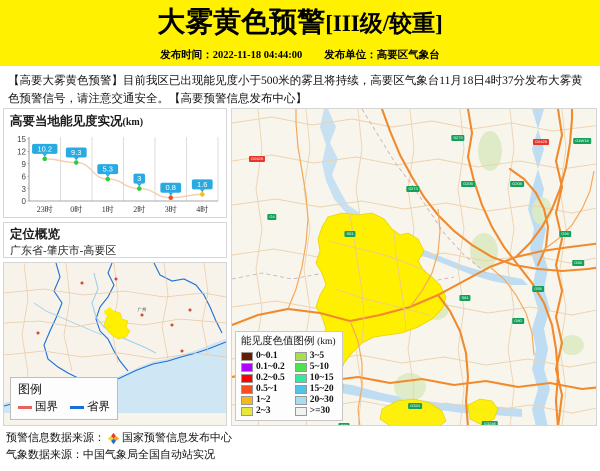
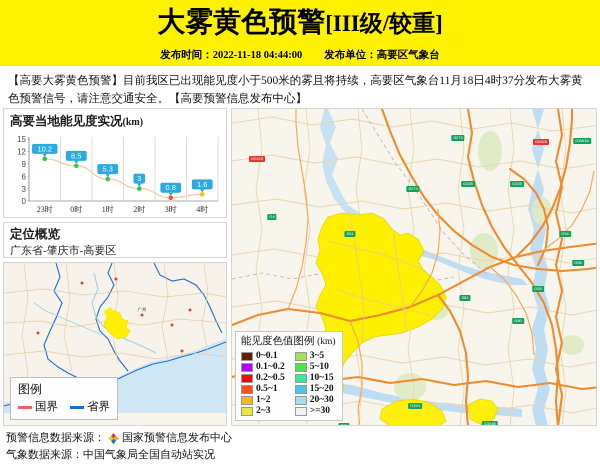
0时: 9.3 -> 8.5
